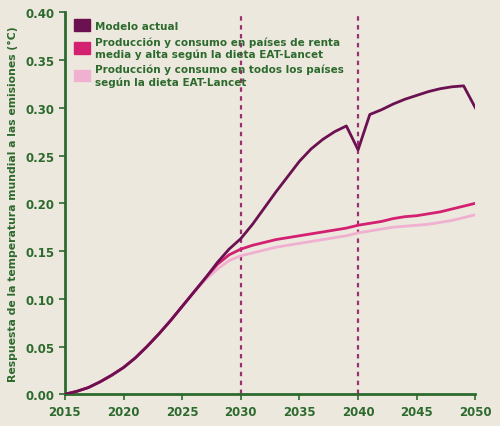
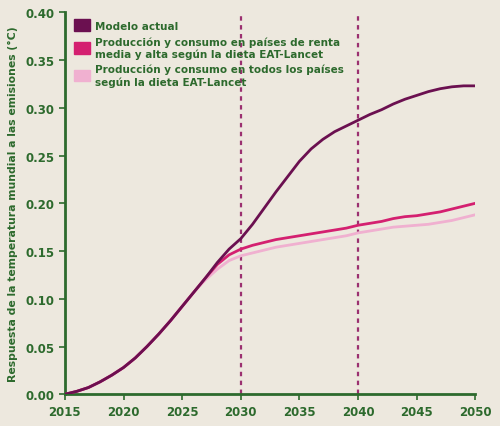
Modelo actual/2040: 0.256 -> 0.287
Modelo actual/2050: 0.300 -> 0.323
